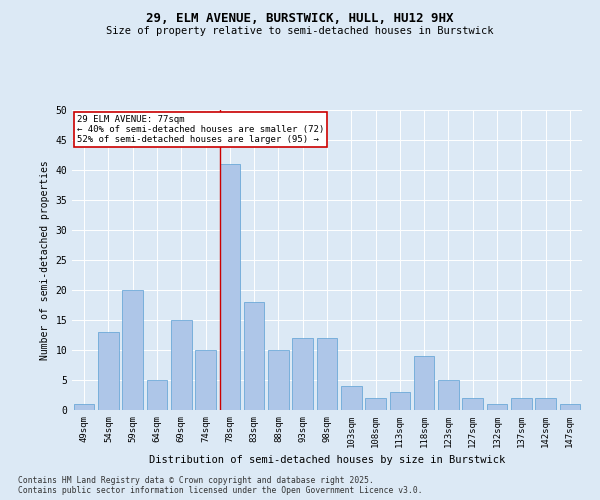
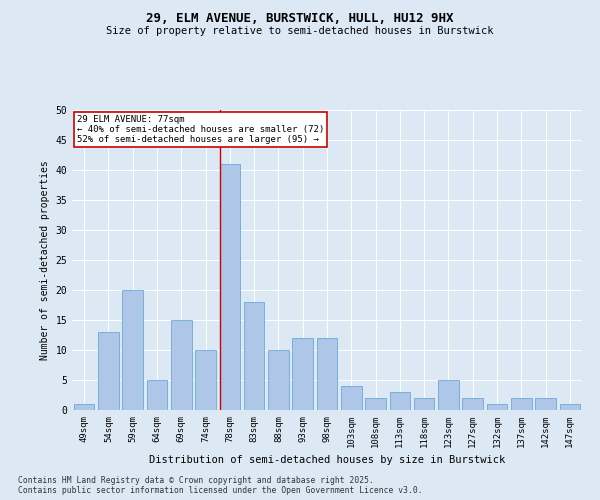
118sqm: 9 -> 2
